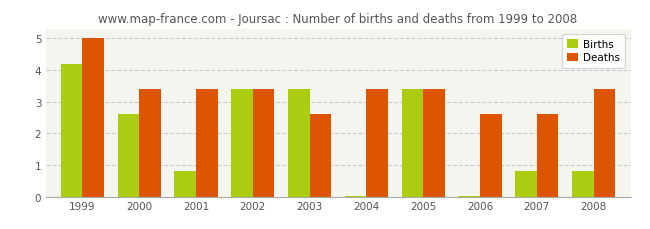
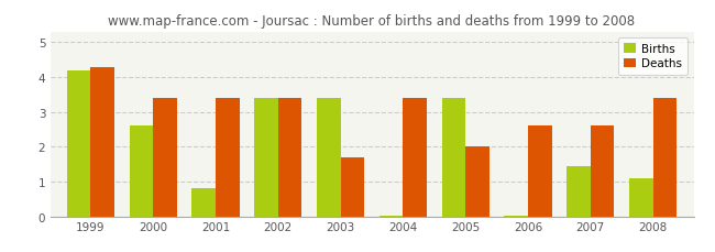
Deaths/1999: 5.0 -> 4.3
Deaths/2003: 2.6 -> 1.7
Deaths/2005: 3.4 -> 2.0
Births/2007: 0.80 -> 1.45
Births/2008: 0.80 -> 1.10
